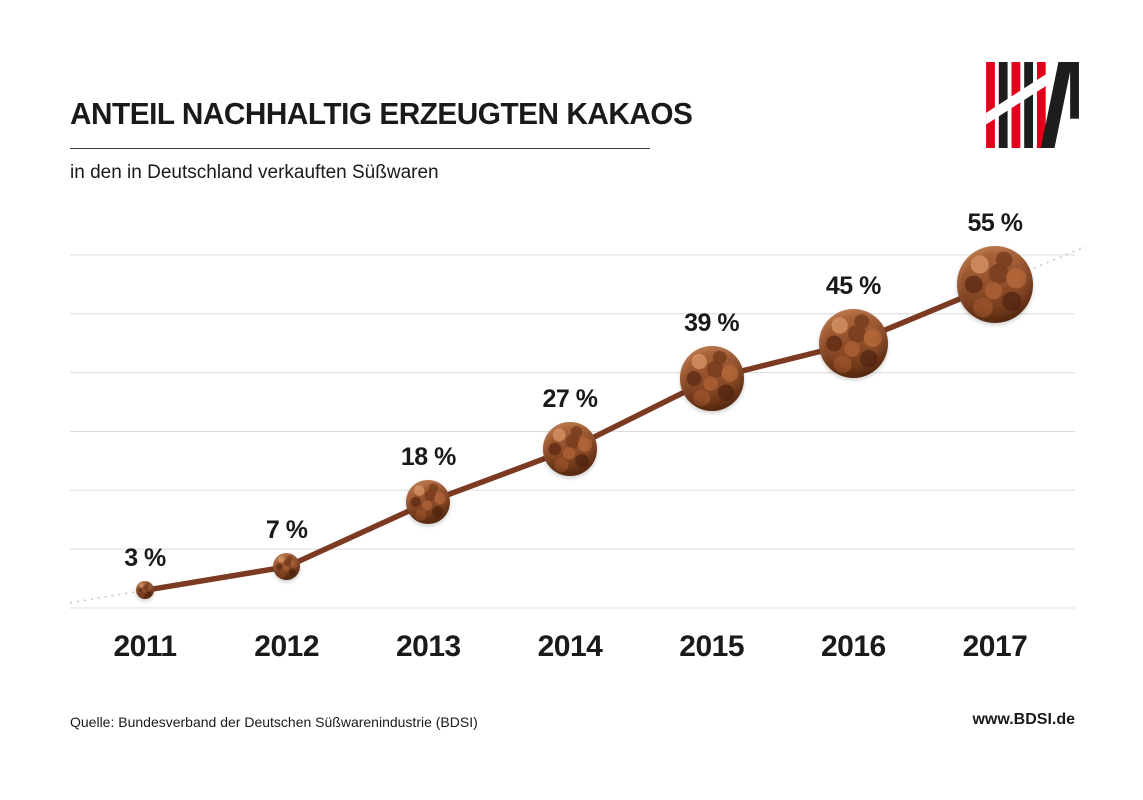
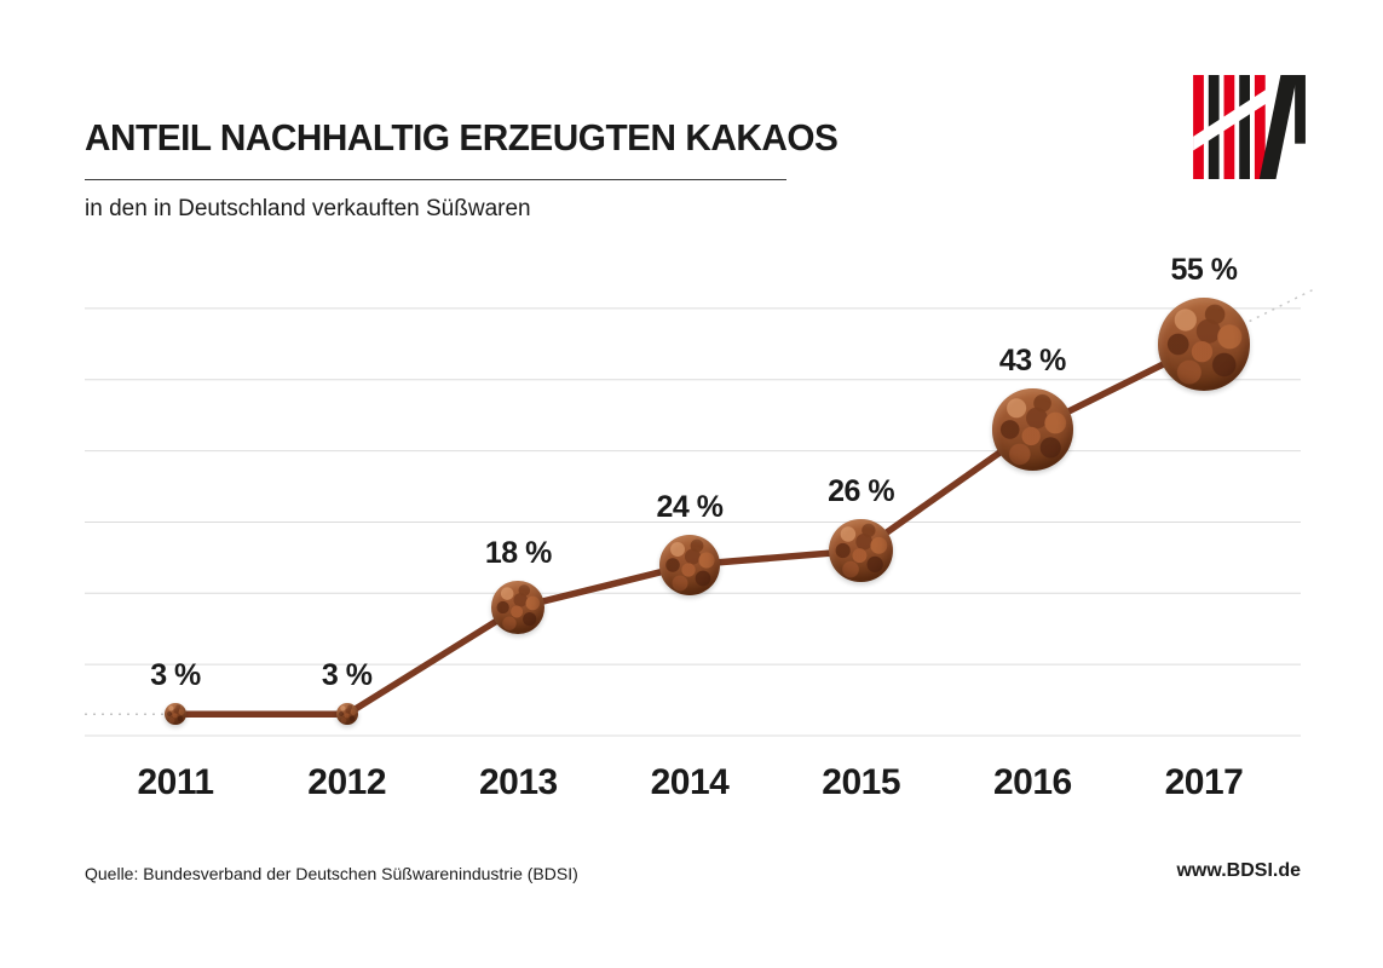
2012: 7 -> 3
2014: 27 -> 24
2015: 39 -> 26
2016: 45 -> 43
